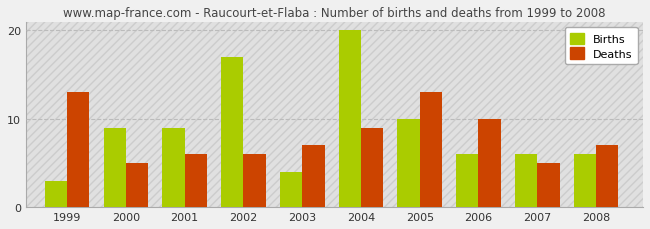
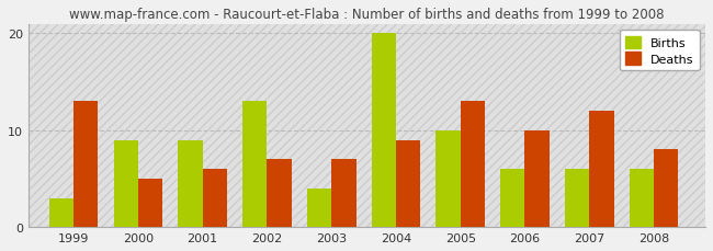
Births/2002: 17 -> 13
Deaths/2002: 6 -> 7
Deaths/2007: 5 -> 12
Deaths/2008: 7 -> 8
